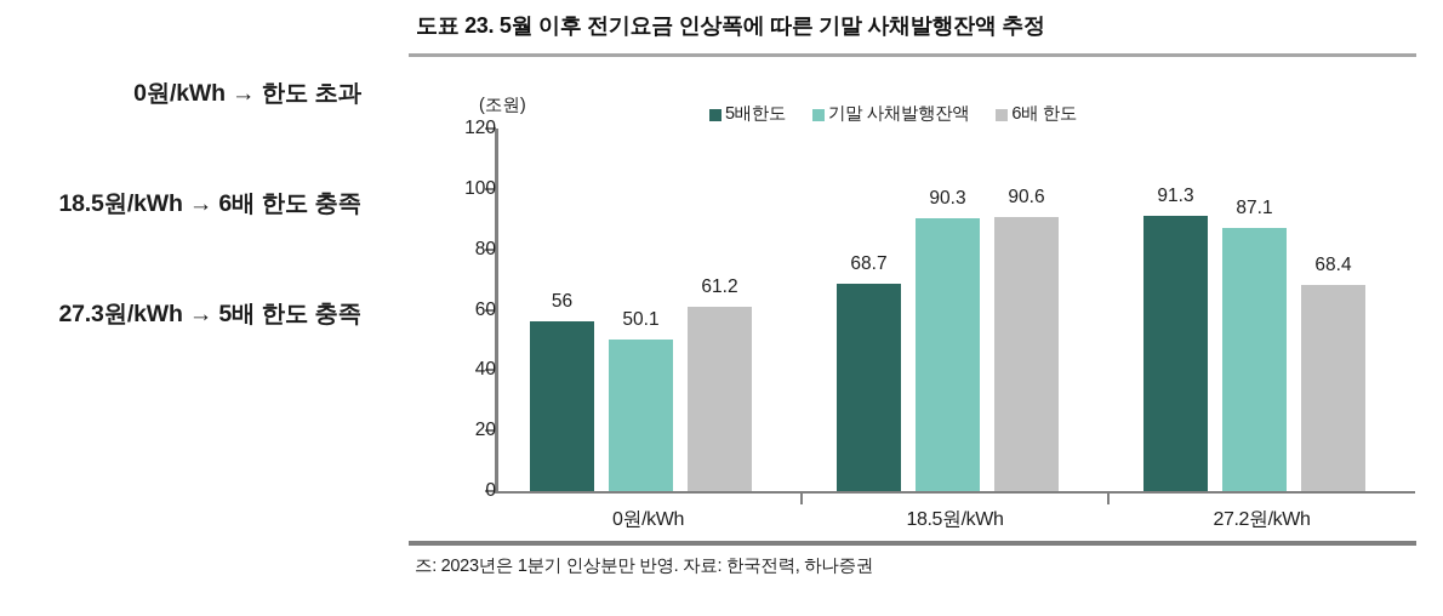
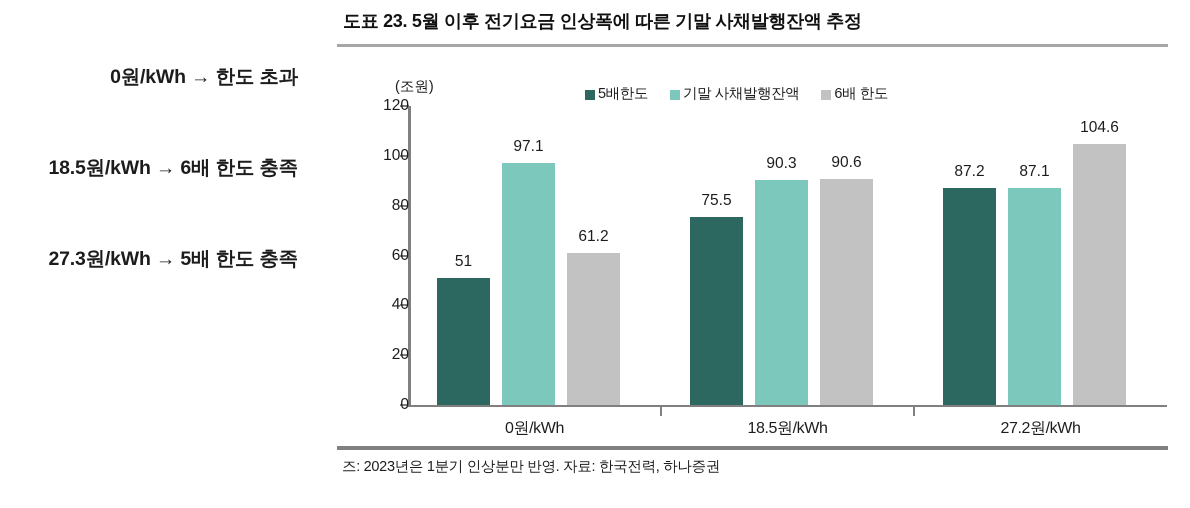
5배한도/0원/kWh: 56 -> 51
기말 사채발행잔액/0원/kWh: 50.1 -> 97.1
5배한도/18.5원/kWh: 68.7 -> 75.5
5배한도/27.2원/kWh: 91.3 -> 87.2
6배 한도/27.2원/kWh: 68.4 -> 104.6
